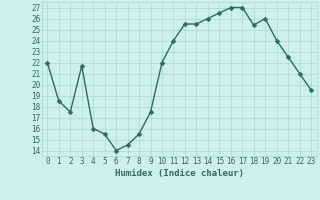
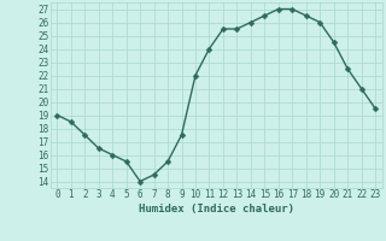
0: 22.0 -> 19.0
3: 21.7 -> 16.5
18: 25.4 -> 26.5
20: 24.0 -> 24.5
